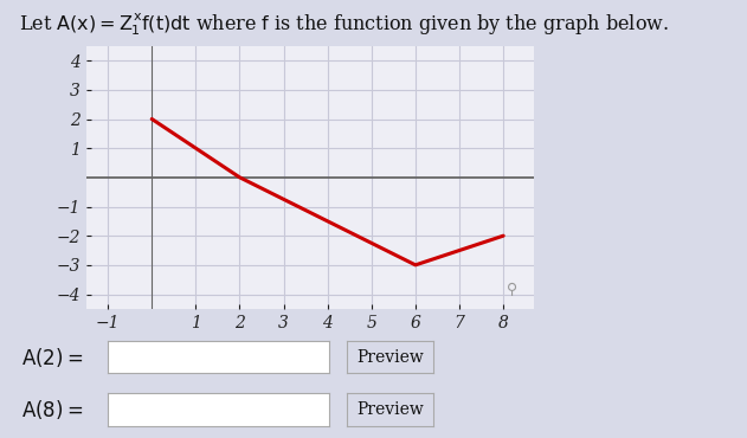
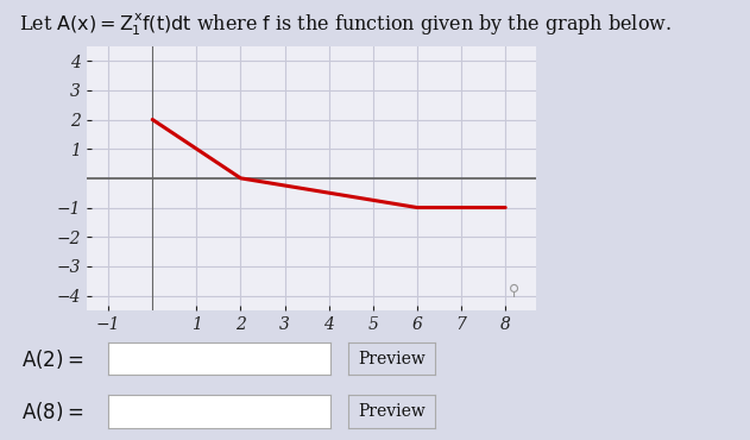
6: -3 -> -1
8: -2 -> -1
